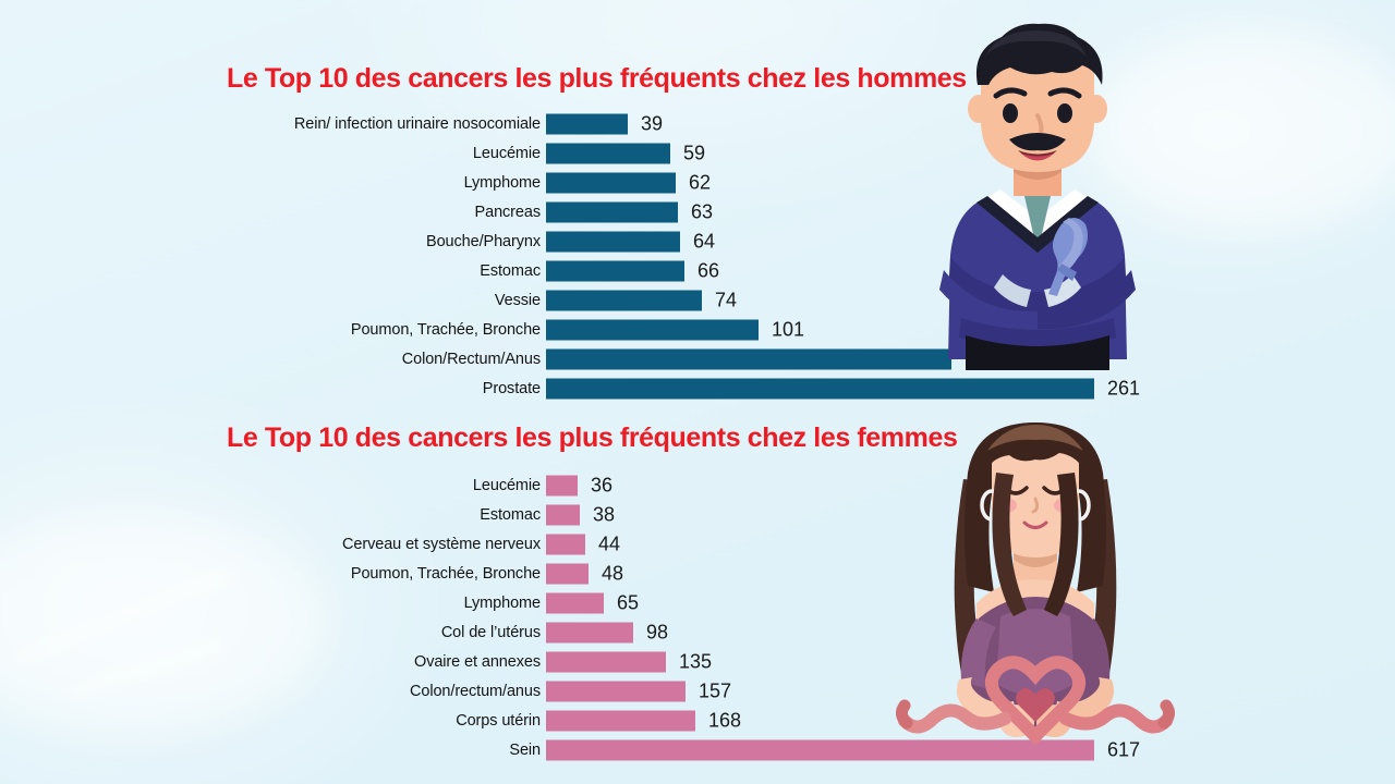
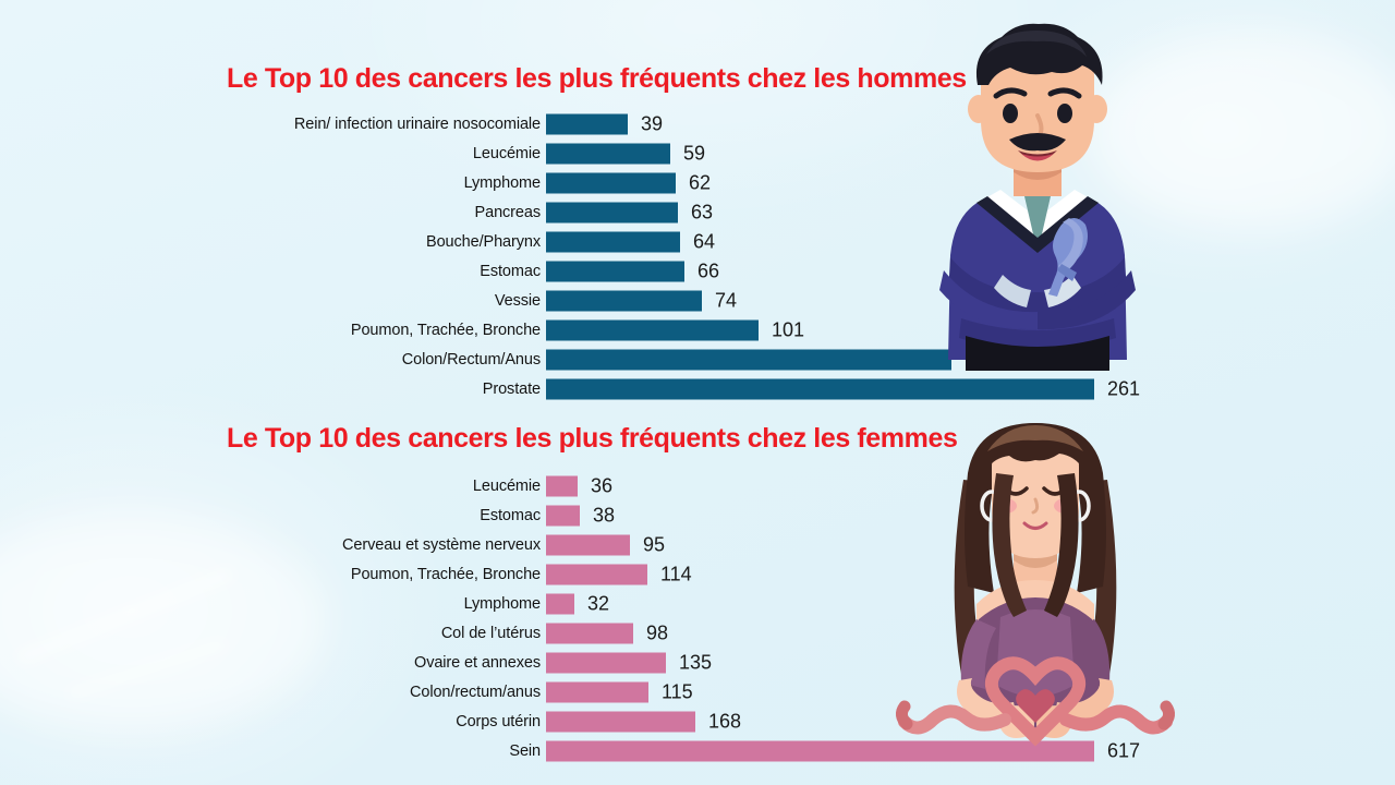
Le Top 10 des cancers les plus fréquents chez les femmes/Cerveau et système nerveux: 44 -> 95
Le Top 10 des cancers les plus fréquents chez les femmes/Poumon, Trachée, Bronche: 48 -> 114
Le Top 10 des cancers les plus fréquents chez les femmes/Lymphome: 65 -> 32
Le Top 10 des cancers les plus fréquents chez les femmes/Colon/rectum/anus: 157 -> 115
